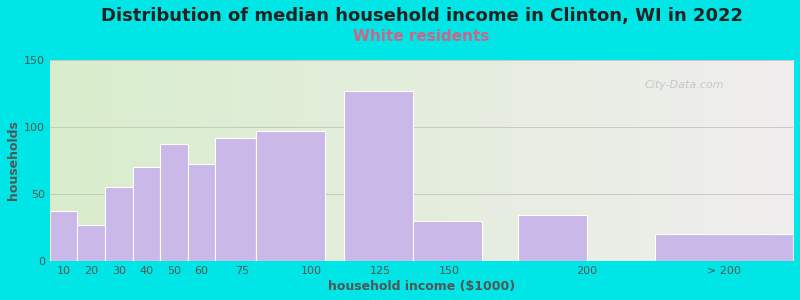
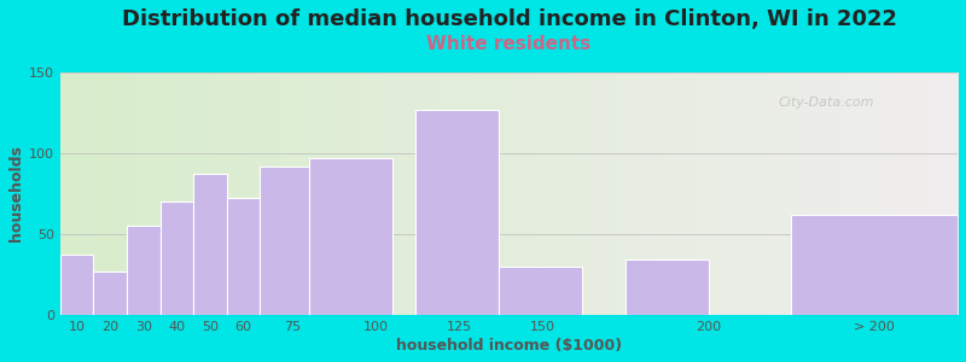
> 200: 20 -> 62
